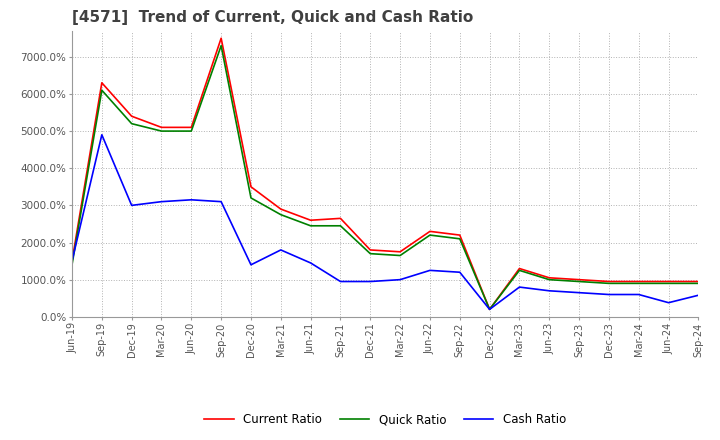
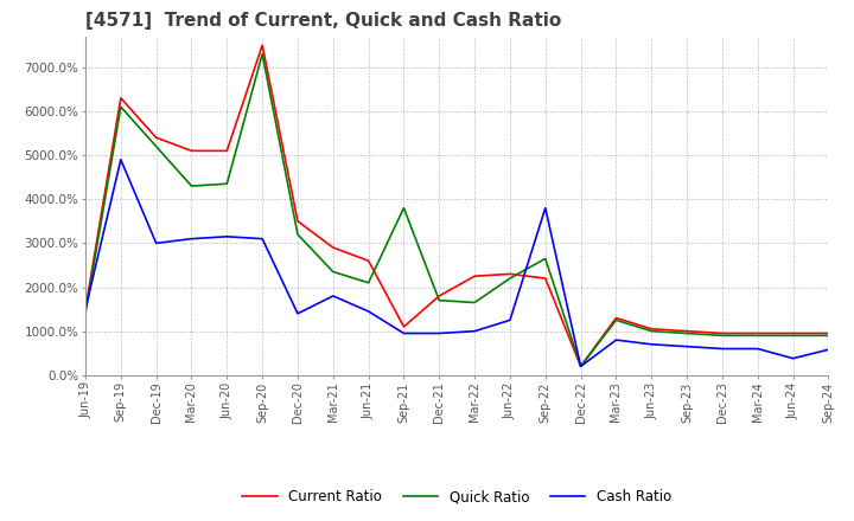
Quick Ratio/Mar-20: 5000% -> 4300%
Quick Ratio/Jun-20: 5000% -> 4350%
Quick Ratio/Mar-21: 2750% -> 2350%
Quick Ratio/Jun-21: 2450% -> 2100%
Current Ratio/Sep-21: 2650% -> 1100%
Quick Ratio/Sep-21: 2450% -> 3800%
Current Ratio/Mar-22: 1750% -> 2250%
Quick Ratio/Sep-22: 2100% -> 2650%
Cash Ratio/Sep-22: 1200% -> 3800%
